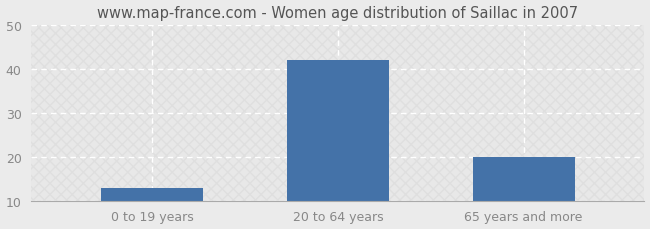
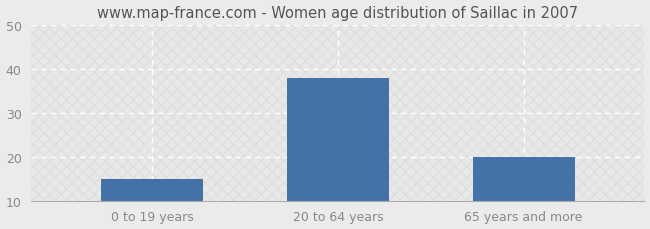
0 to 19 years: 13 -> 15
20 to 64 years: 42 -> 38
